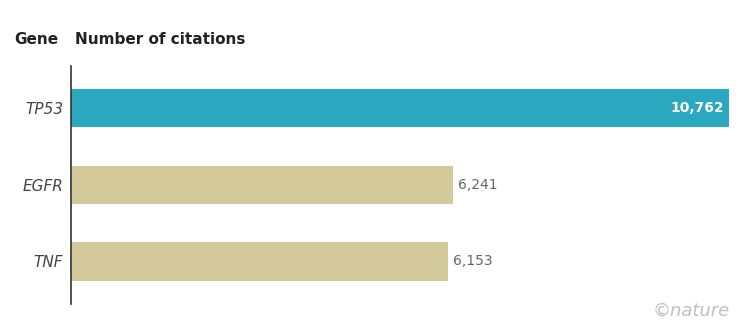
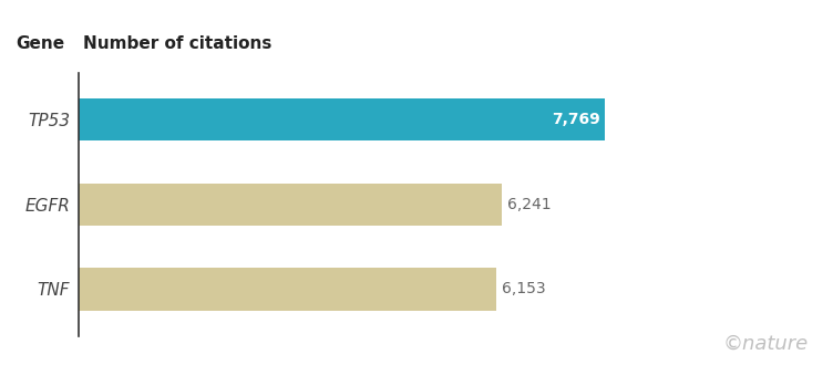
TP53: 10,762 -> 7,769
